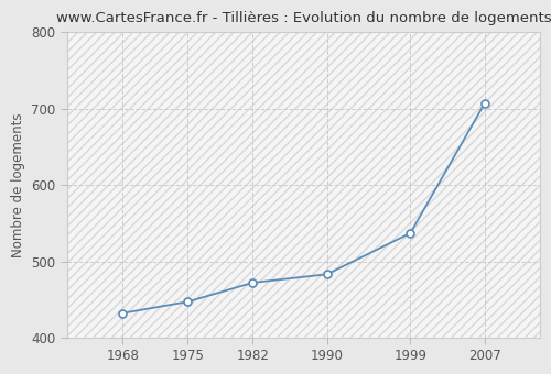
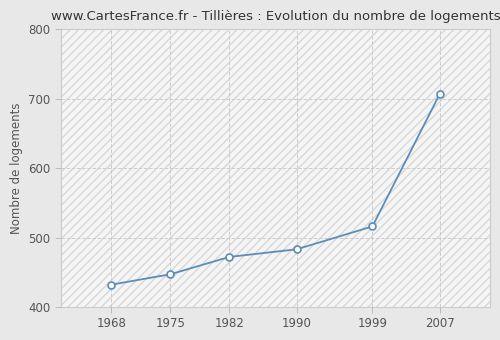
1999: 537 -> 516
